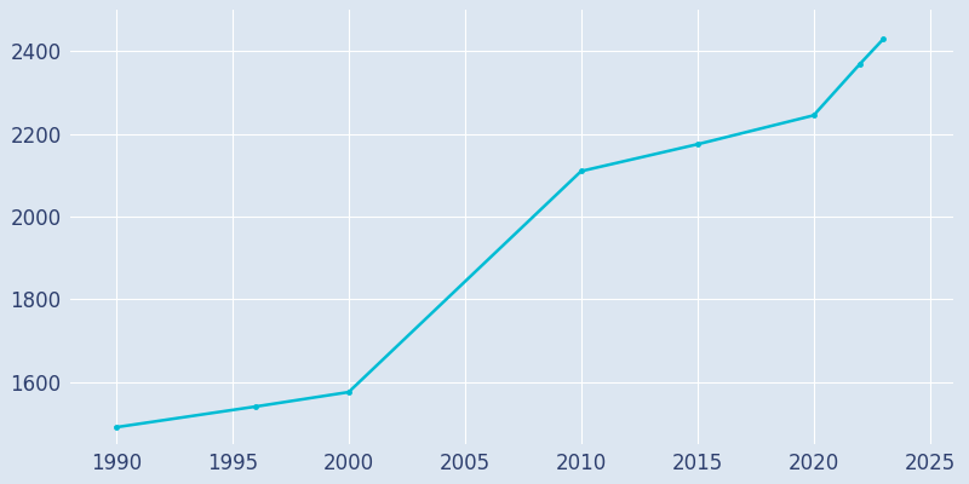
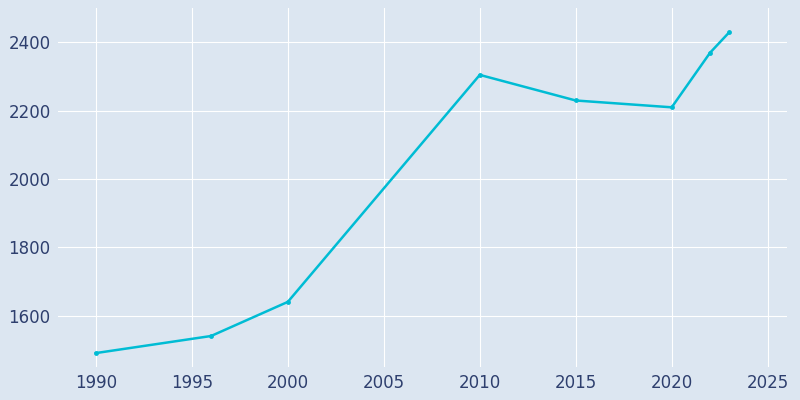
2000: 1575 -> 1640
2010: 2110 -> 2305
2015: 2175 -> 2230
2020: 2245 -> 2210
